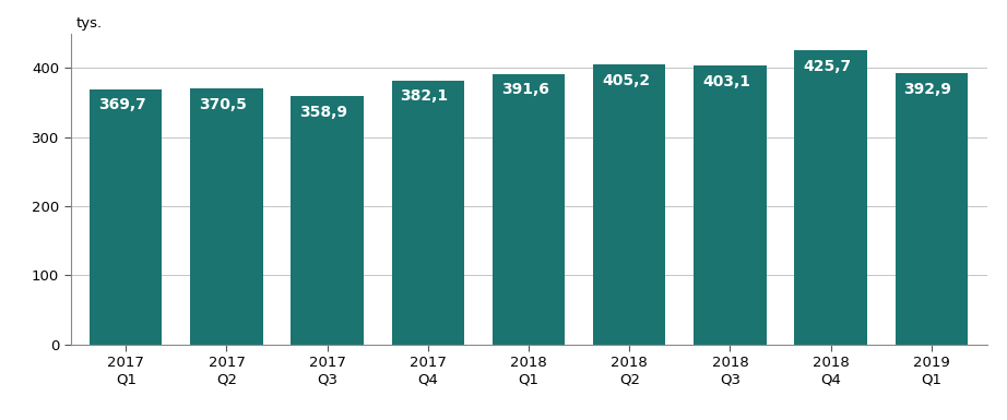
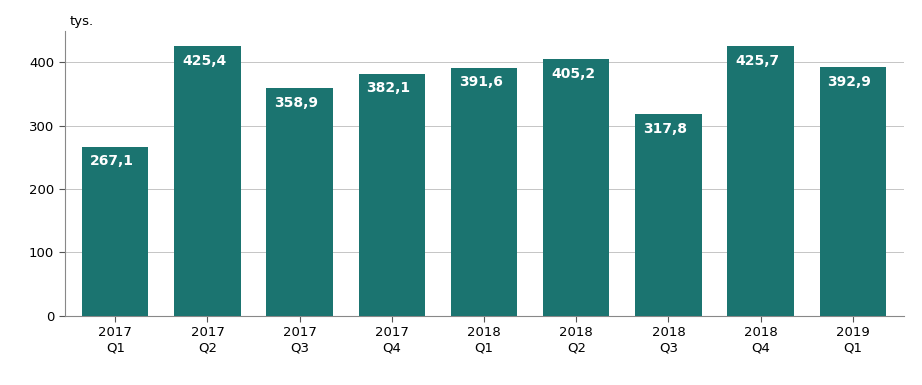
2017 Q1: 369,7 -> 267,1
2017 Q2: 370,5 -> 425,4
2018 Q3: 403,1 -> 317,8
